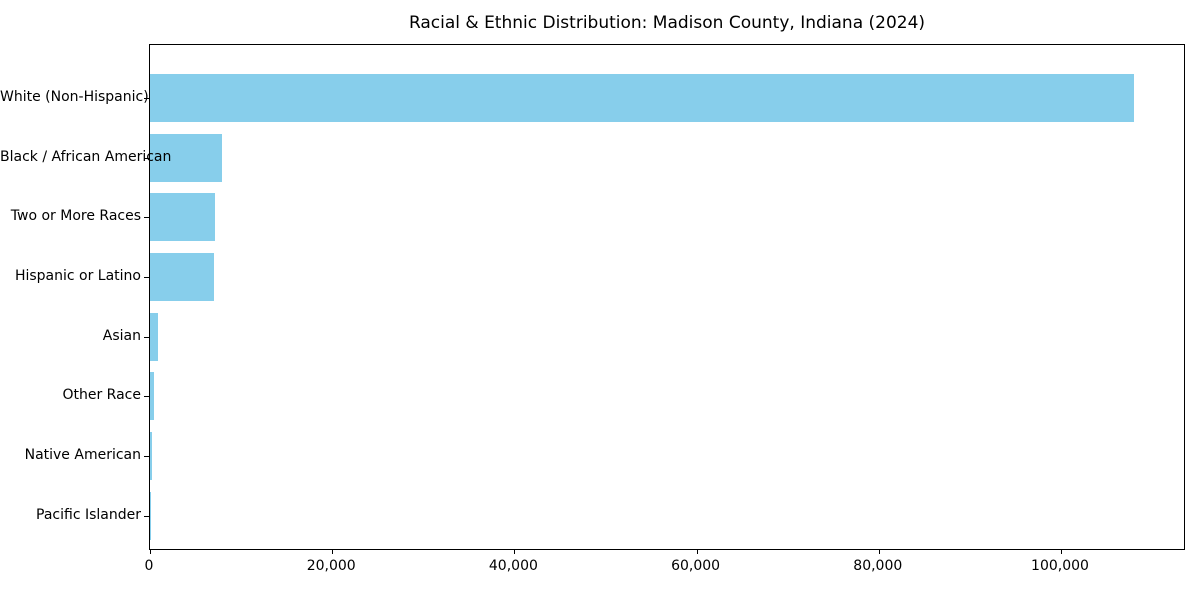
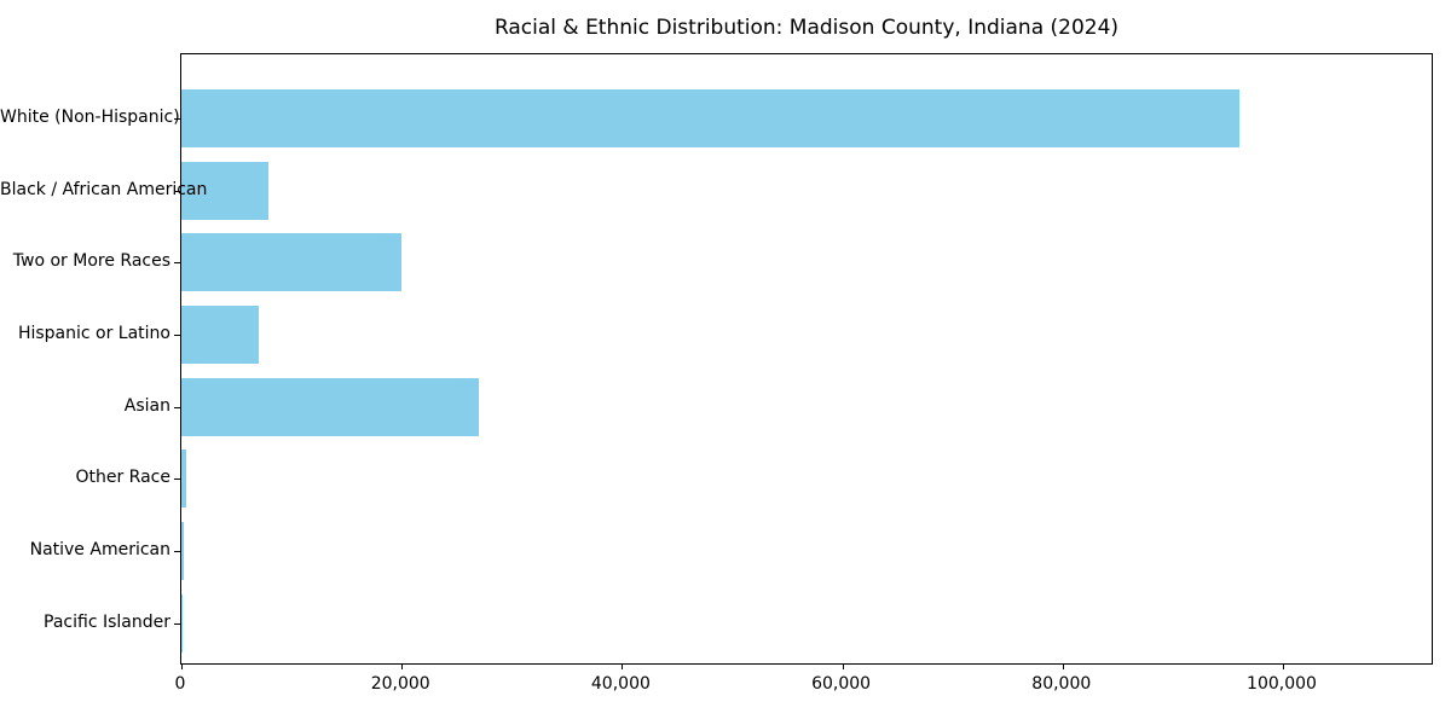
White (Non-Hispanic): 108000 -> 96000
Two or More Races: 7000 -> 20000
Asian: 1000 -> 27000
